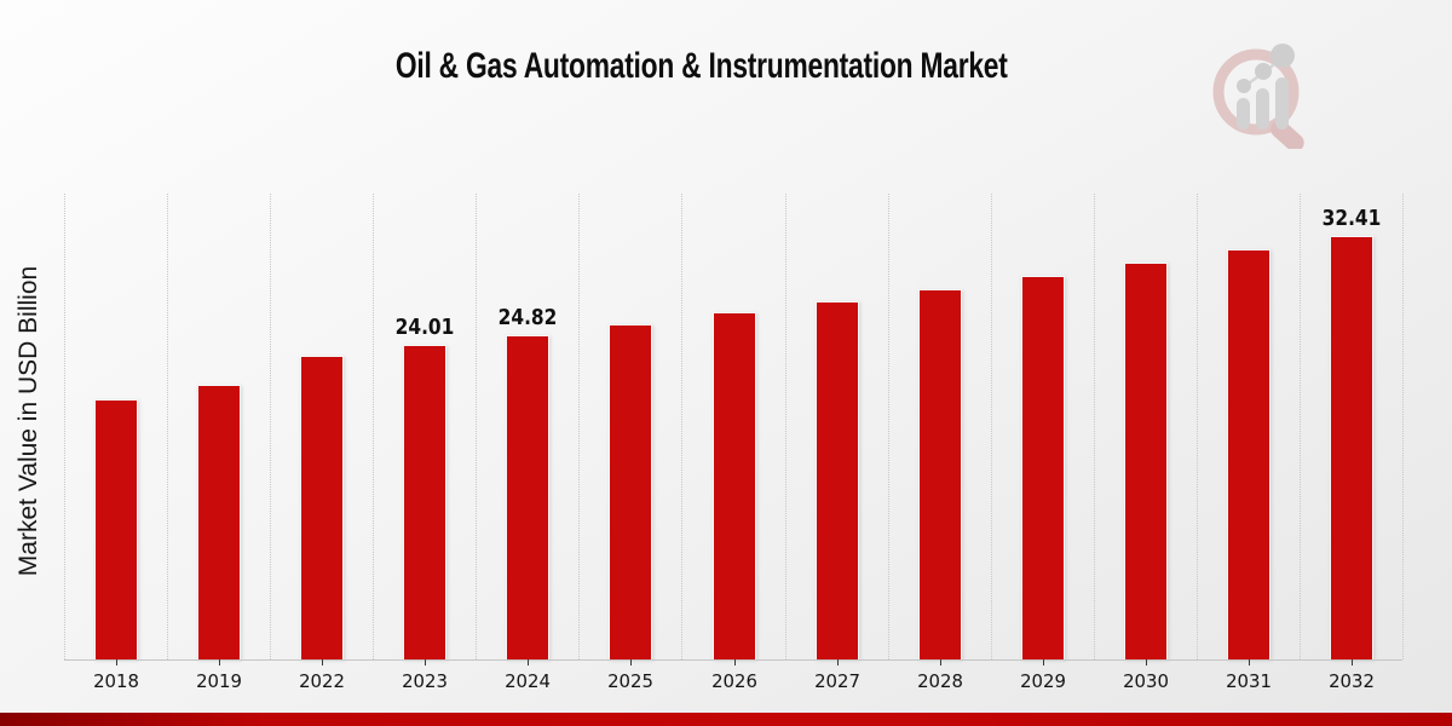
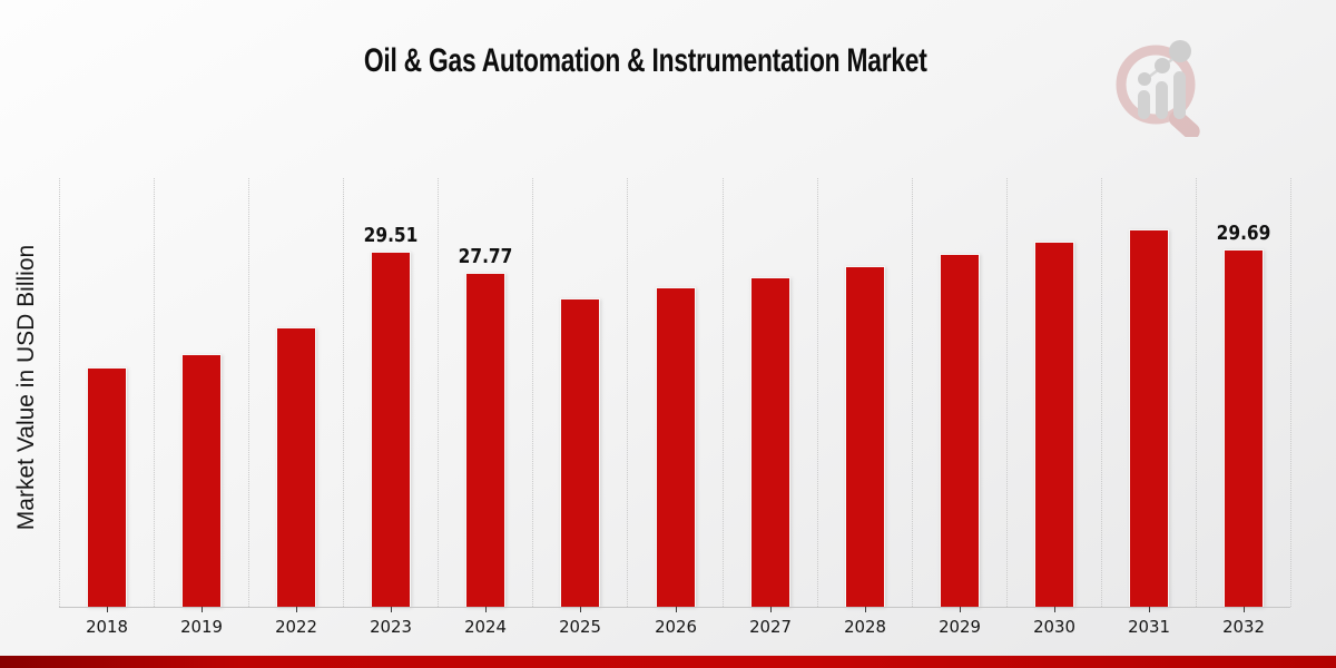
2023: 24.01 -> 29.51
2024: 24.82 -> 27.77
2032: 32.41 -> 29.69
